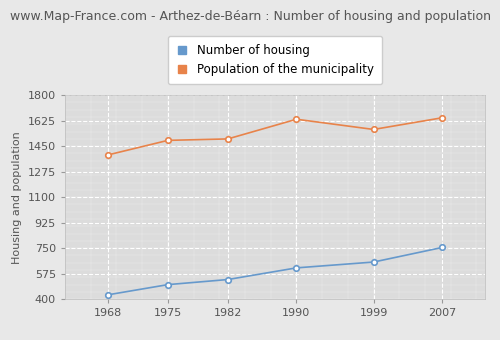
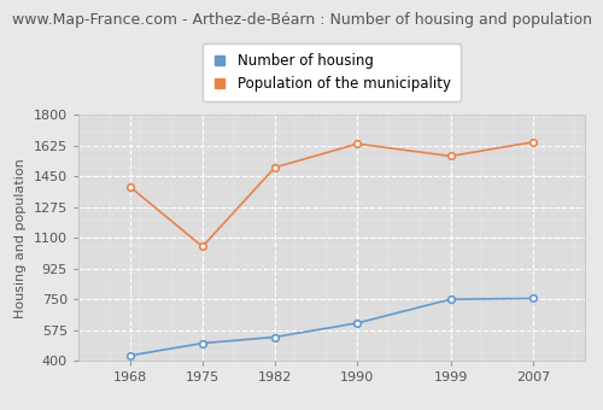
Population of the municipality/1975: 1490 -> 1050
Number of housing/1999: 660 -> 750
